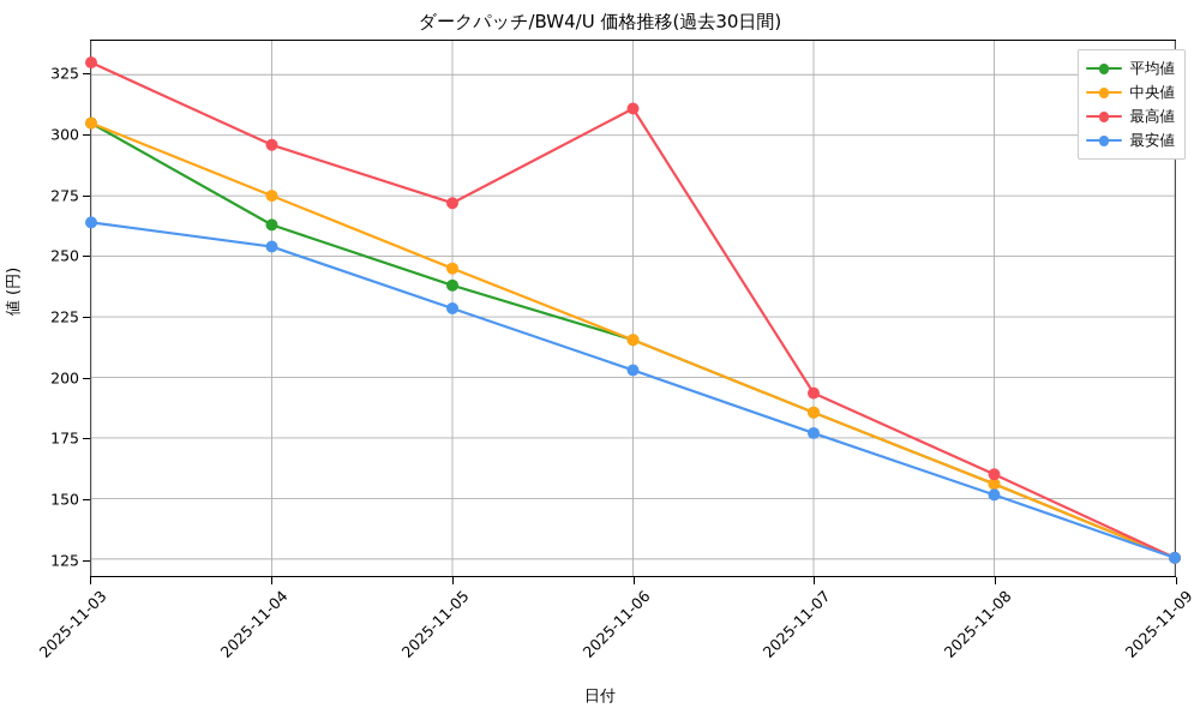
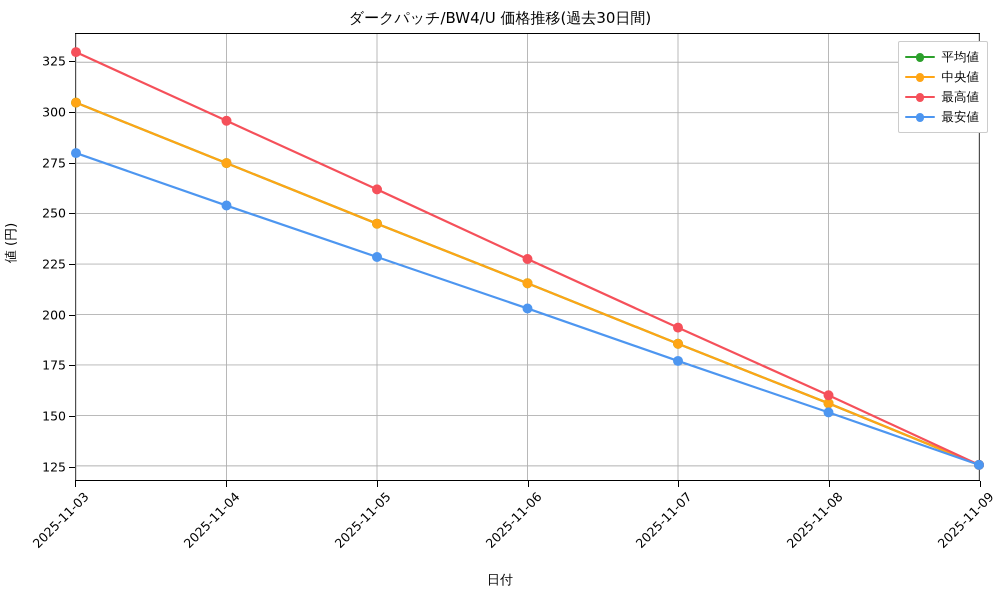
最安値/2025-11-03: 264 -> 280
平均値/2025-11-04: 263 -> 275
平均値/2025-11-05: 238 -> 245
最高値/2025-11-05: 272 -> 262
最高値/2025-11-06: 311 -> 228
